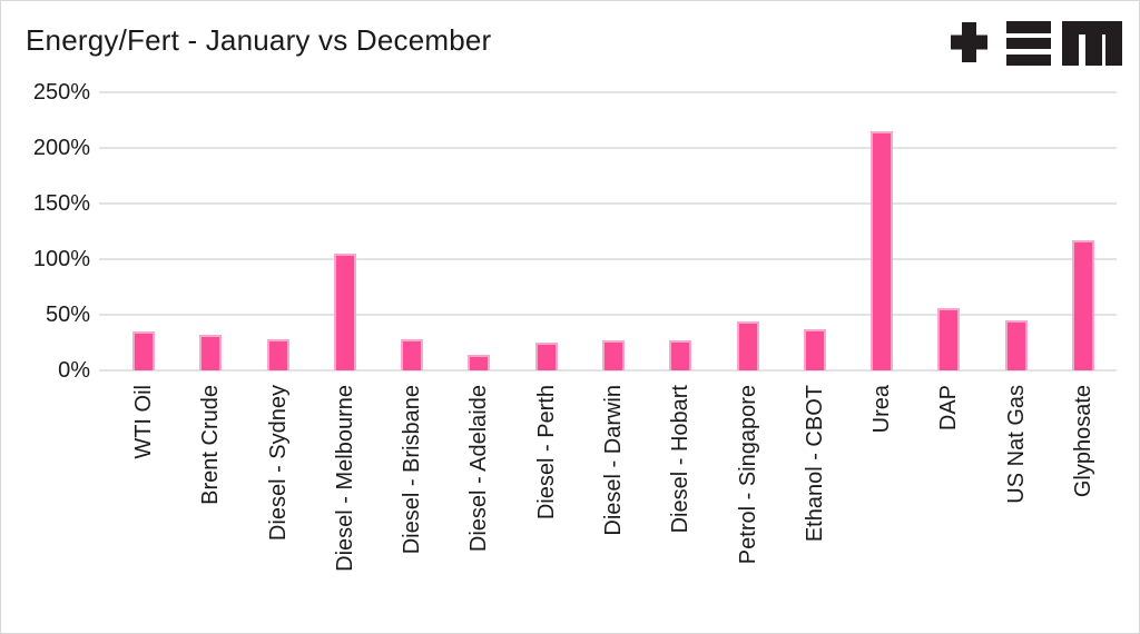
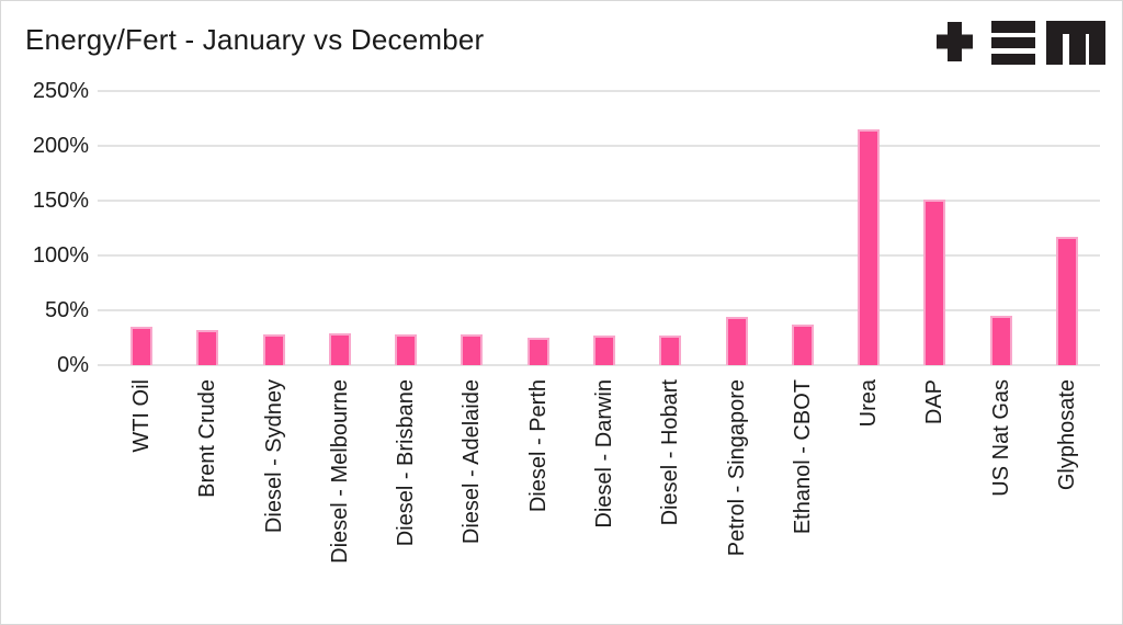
Diesel - Melbourne: 105% -> 29%
Diesel - Adelaide: 14% -> 28%
DAP: 56% -> 151%
